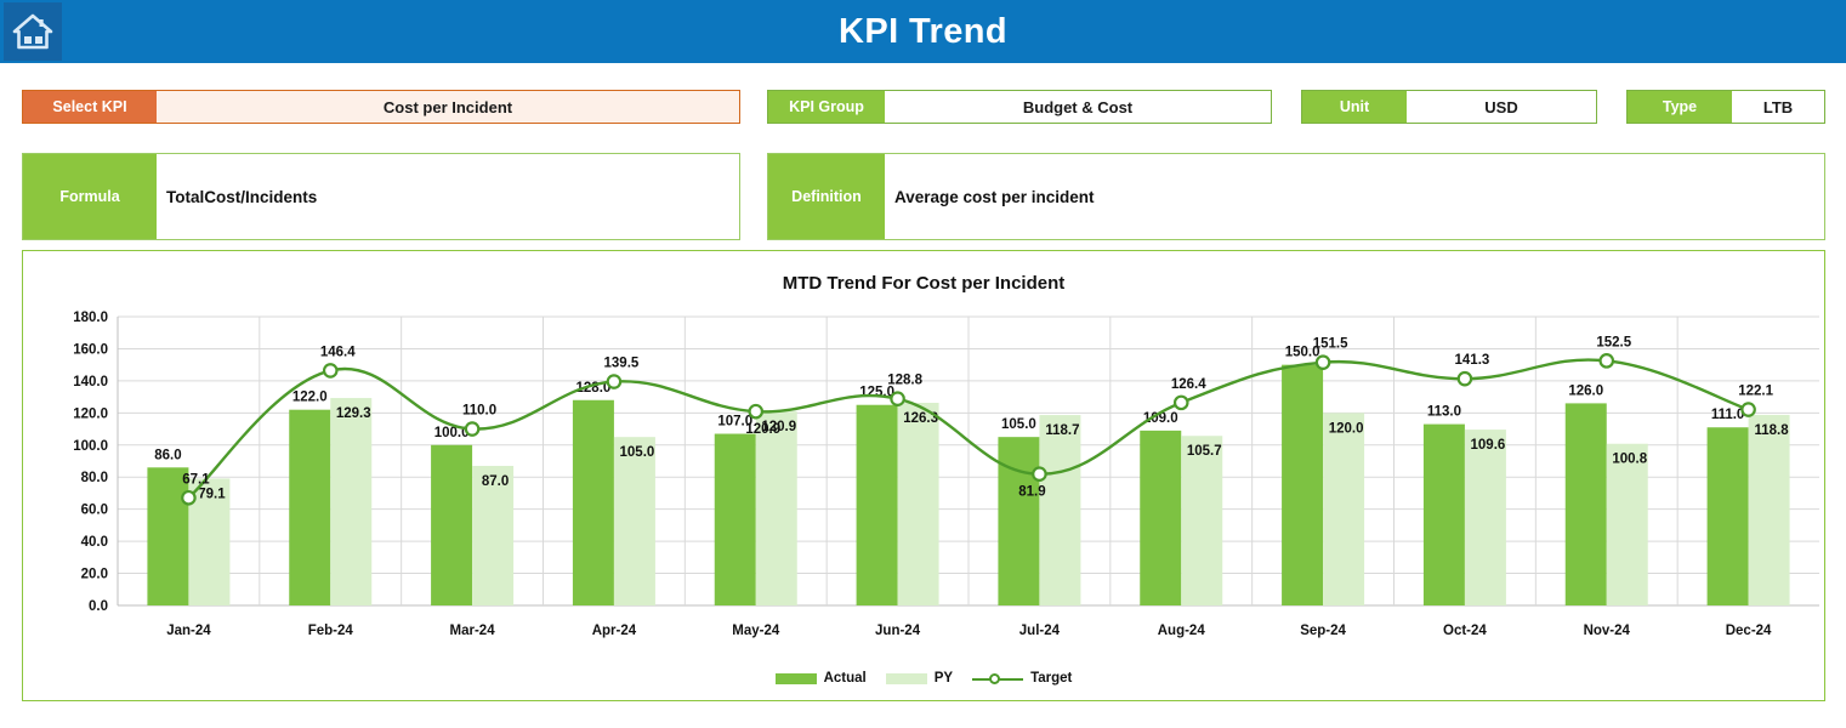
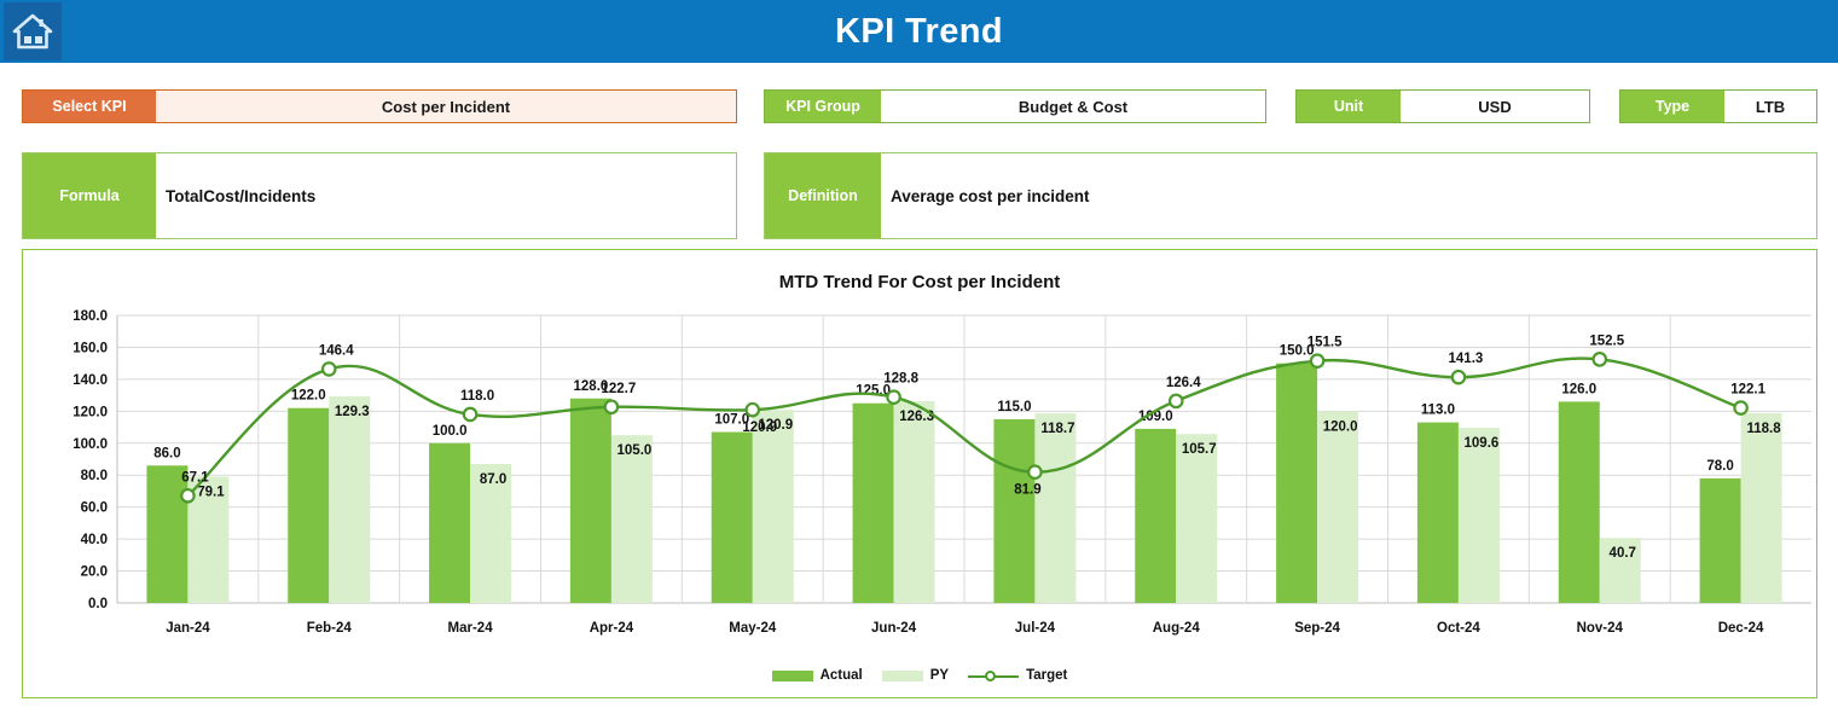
Target/Mar-24: 110.0 -> 118.0
Target/Apr-24: 139.5 -> 122.7
Actual/Jul-24: 105.0 -> 115.0
PY/Nov-24: 100.8 -> 40.7
Actual/Dec-24: 111.0 -> 78.0
